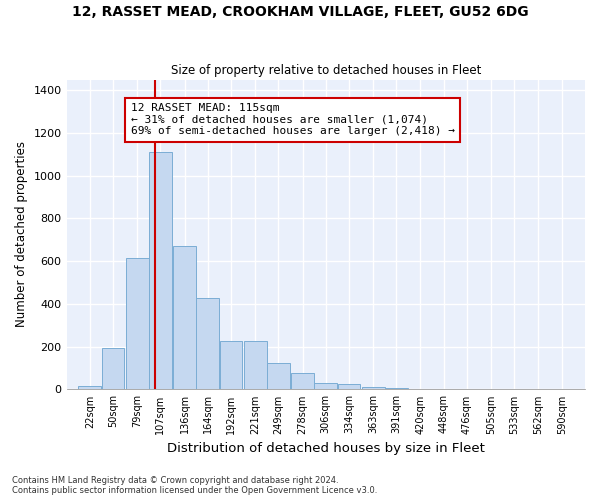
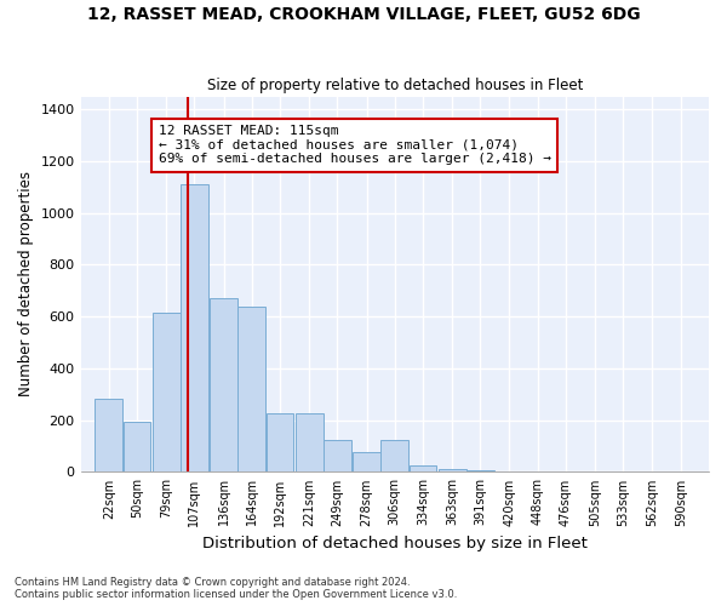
22sqm: 15 -> 285
164sqm: 430 -> 640
306sqm: 30 -> 125
